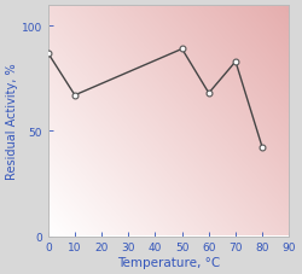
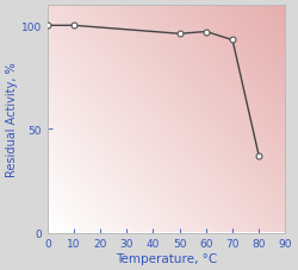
0: 87 -> 100
10: 67 -> 100
50: 89 -> 96
60: 68 -> 97
70: 83 -> 93
80: 42 -> 37
